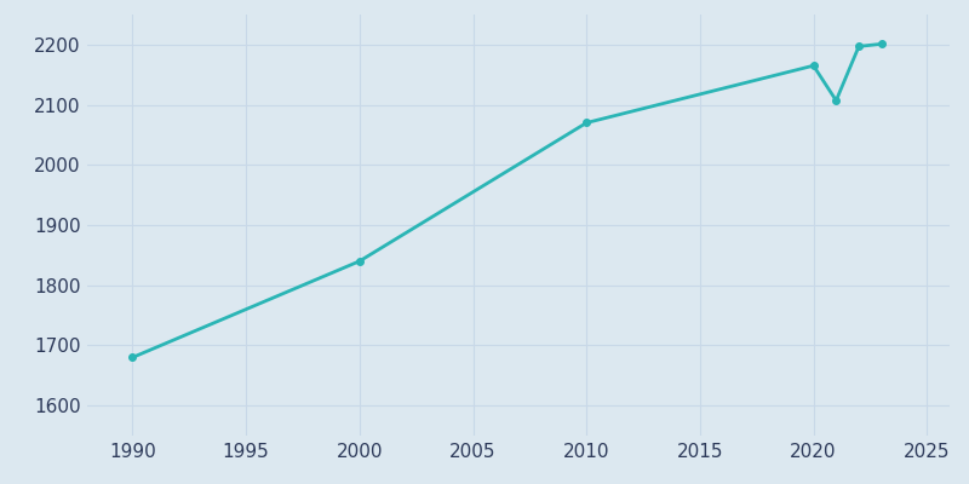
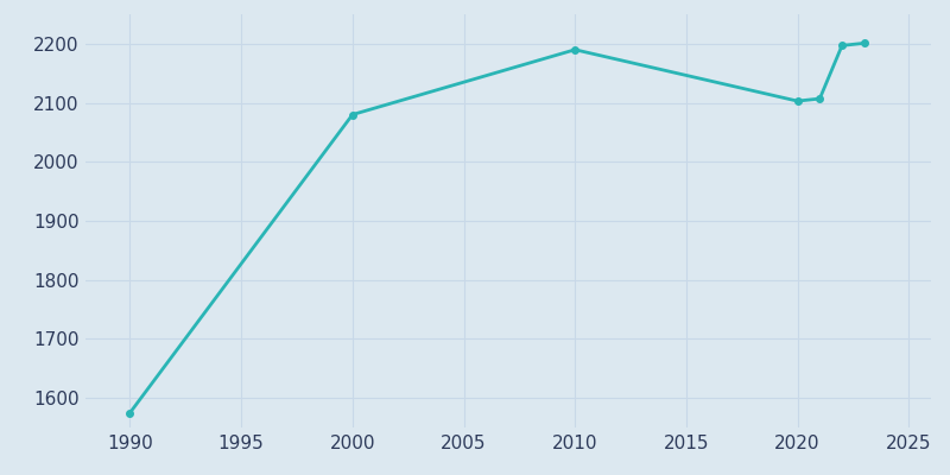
1990: 1680 -> 1575
2000: 1840 -> 2080
2010: 2070 -> 2190
2020: 2165 -> 2103
